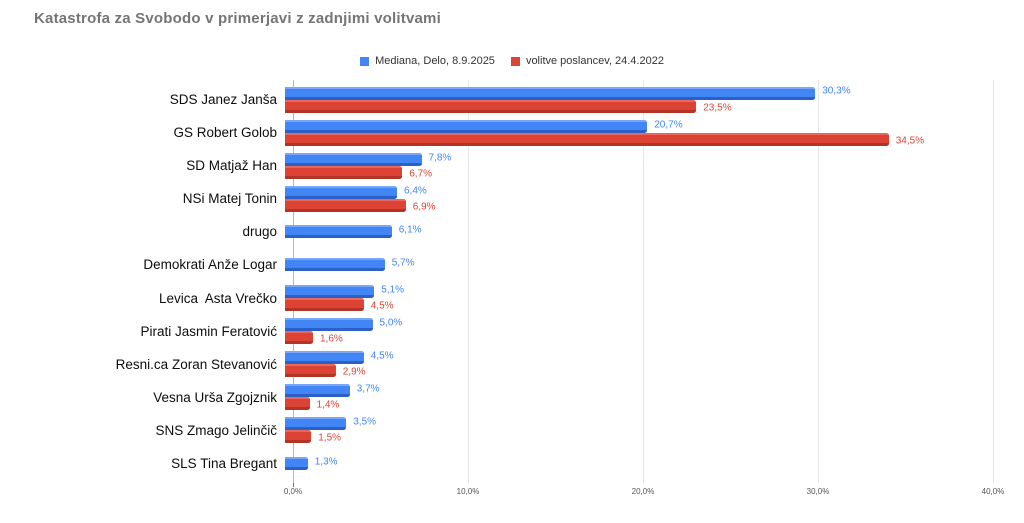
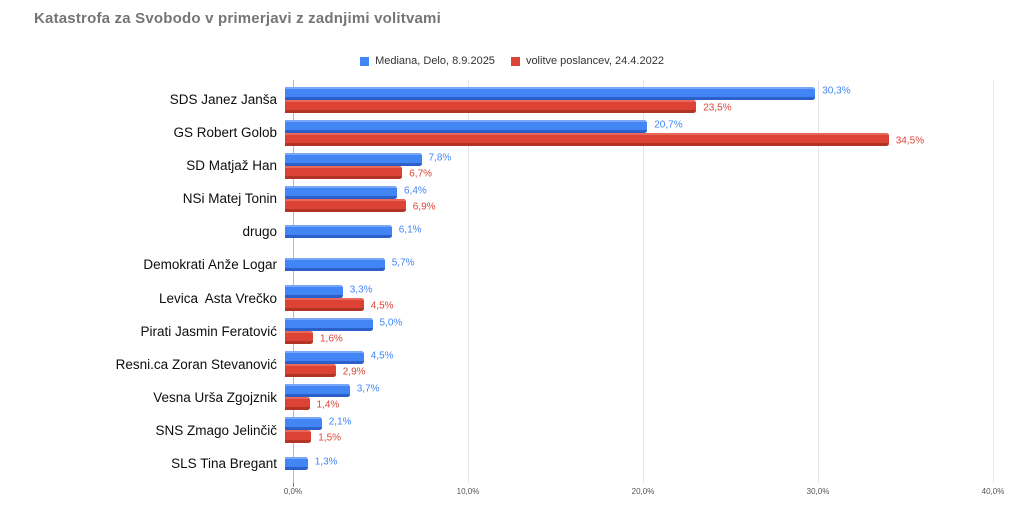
Mediana, Delo, 8.9.2025/Levica Asta Vrečko: 5,1% -> 3,3%
Mediana, Delo, 8.9.2025/SNS Zmago Jelinčič: 3,5% -> 2,1%
